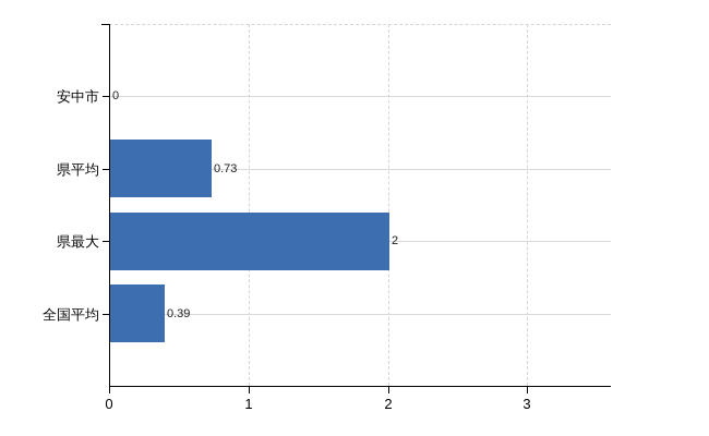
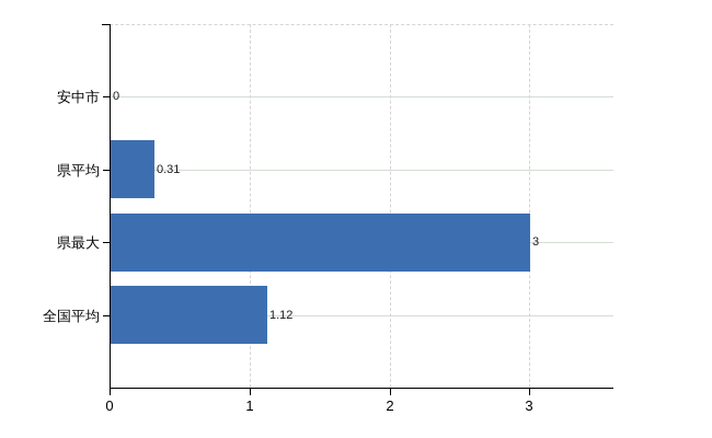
県平均: 0.73 -> 0.31
県最大: 2 -> 3
全国平均: 0.39 -> 1.12
